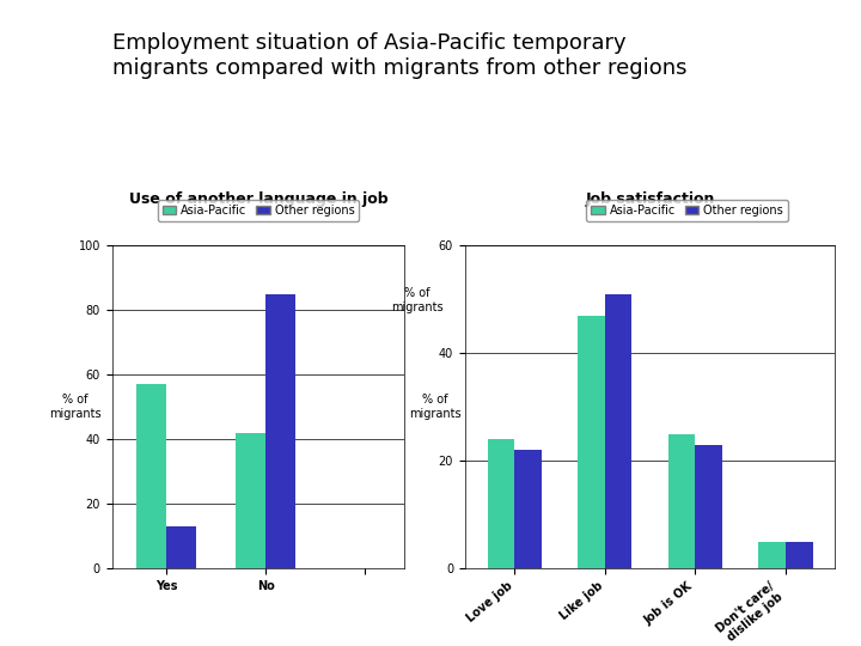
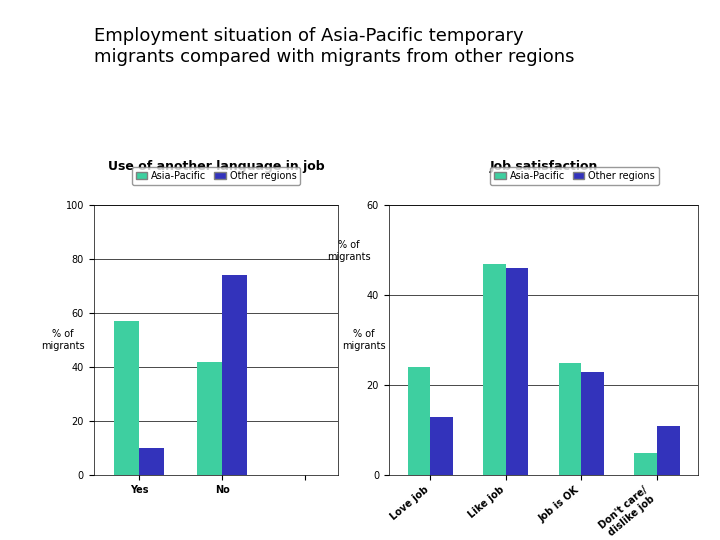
Use of another language in job/Other regions/Yes: 13 -> 10
Use of another language in job/Other regions/No: 85 -> 74
Job satisfaction/Other regions/Love job: 22 -> 13
Job satisfaction/Other regions/Like job: 51 -> 46
Job satisfaction/Other regions/Don't care/ dislike job: 5 -> 11
